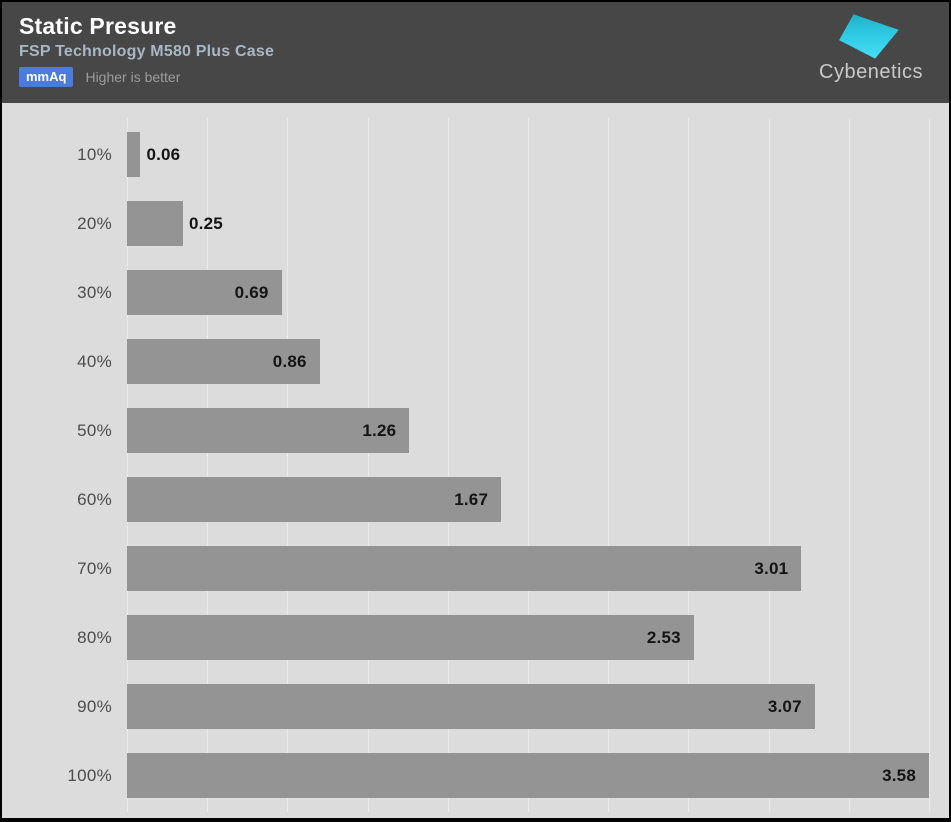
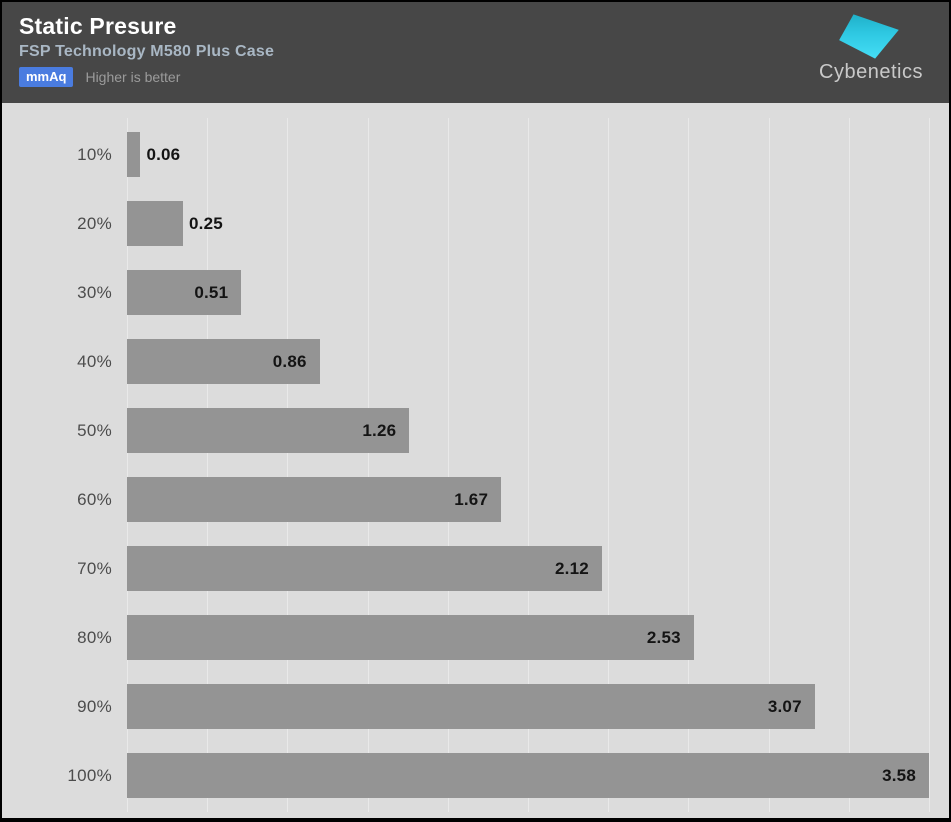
30%: 0.69 -> 0.51
70%: 3.01 -> 2.12
